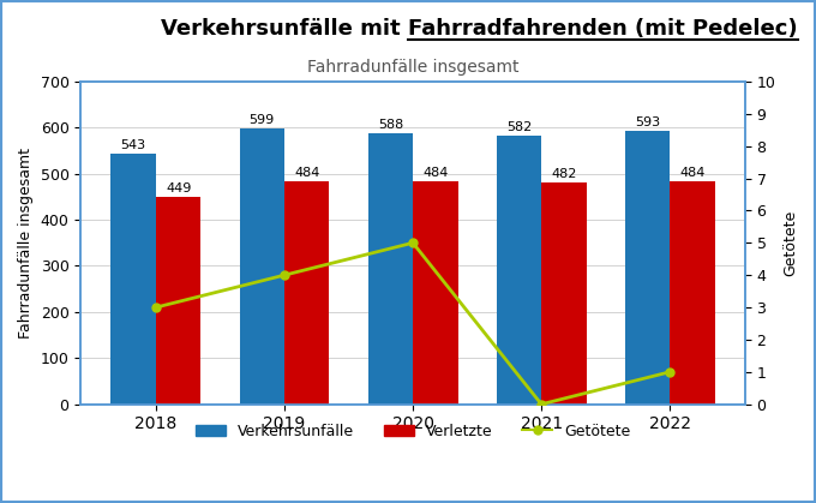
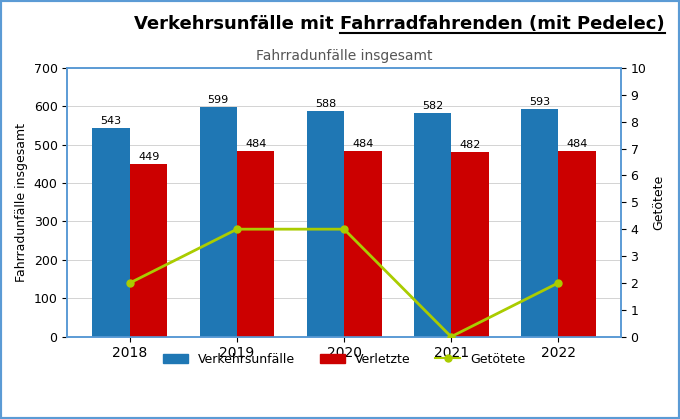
Getötete/2018: 3 -> 2
Getötete/2020: 5 -> 4
Getötete/2022: 1 -> 2
